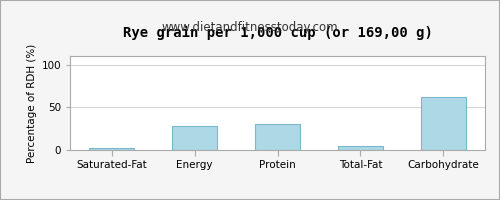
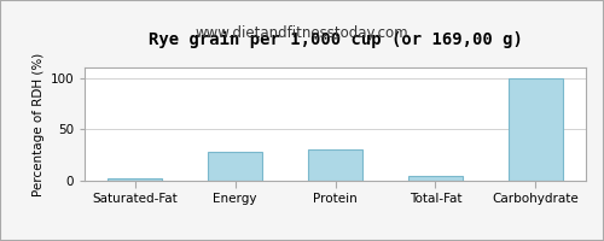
Carbohydrate: 62 -> 99
